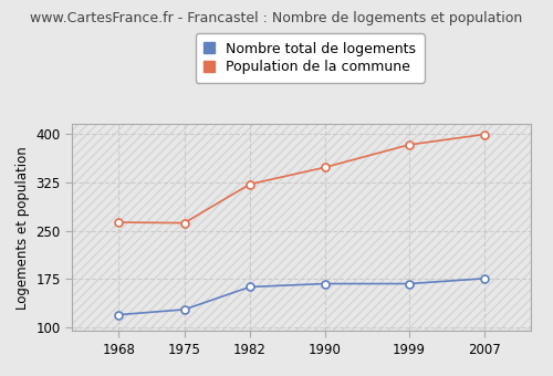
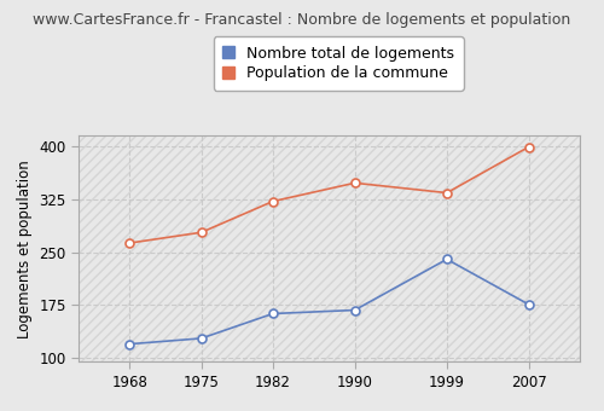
Population de la commune/1975: 262 -> 278
Nombre total de logements/1999: 168 -> 240
Population de la commune/1999: 383 -> 334
